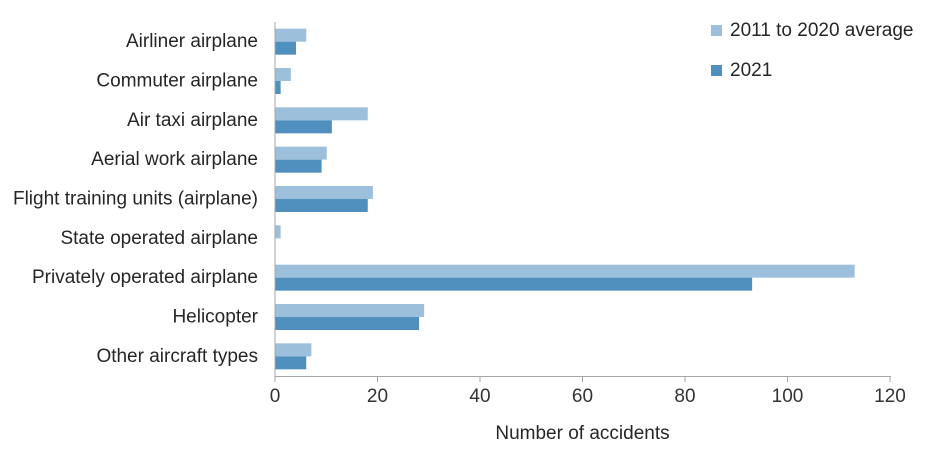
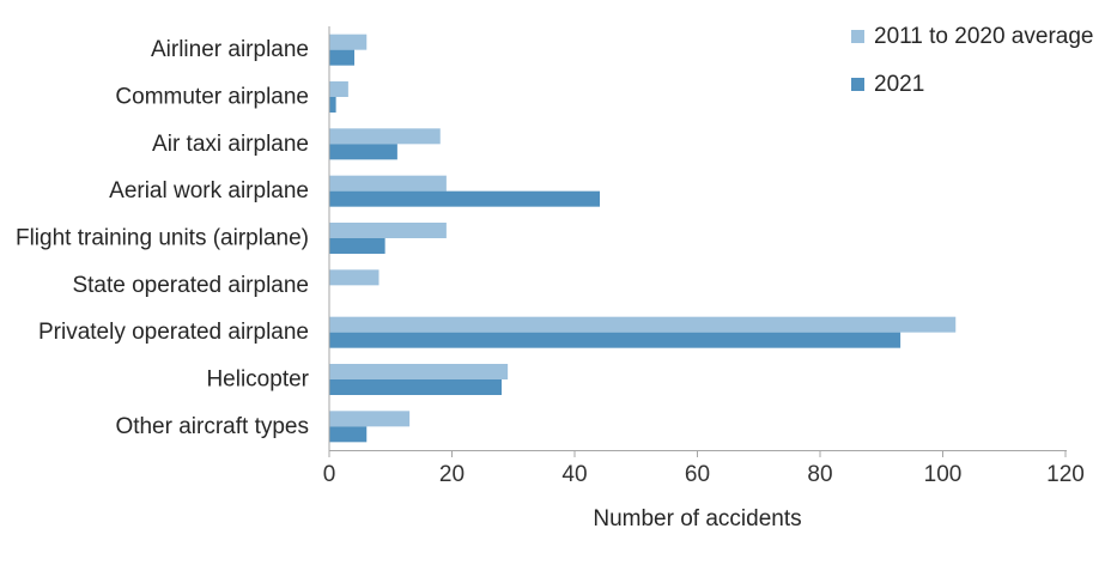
2011 to 2020 average/Aerial work airplane: 10 -> 19
2021/Aerial work airplane: 9 -> 44
2021/Flight training units (airplane): 18 -> 9
2011 to 2020 average/State operated airplane: 1 -> 8
2011 to 2020 average/Privately operated airplane: 113 -> 102
2011 to 2020 average/Other aircraft types: 7 -> 13
